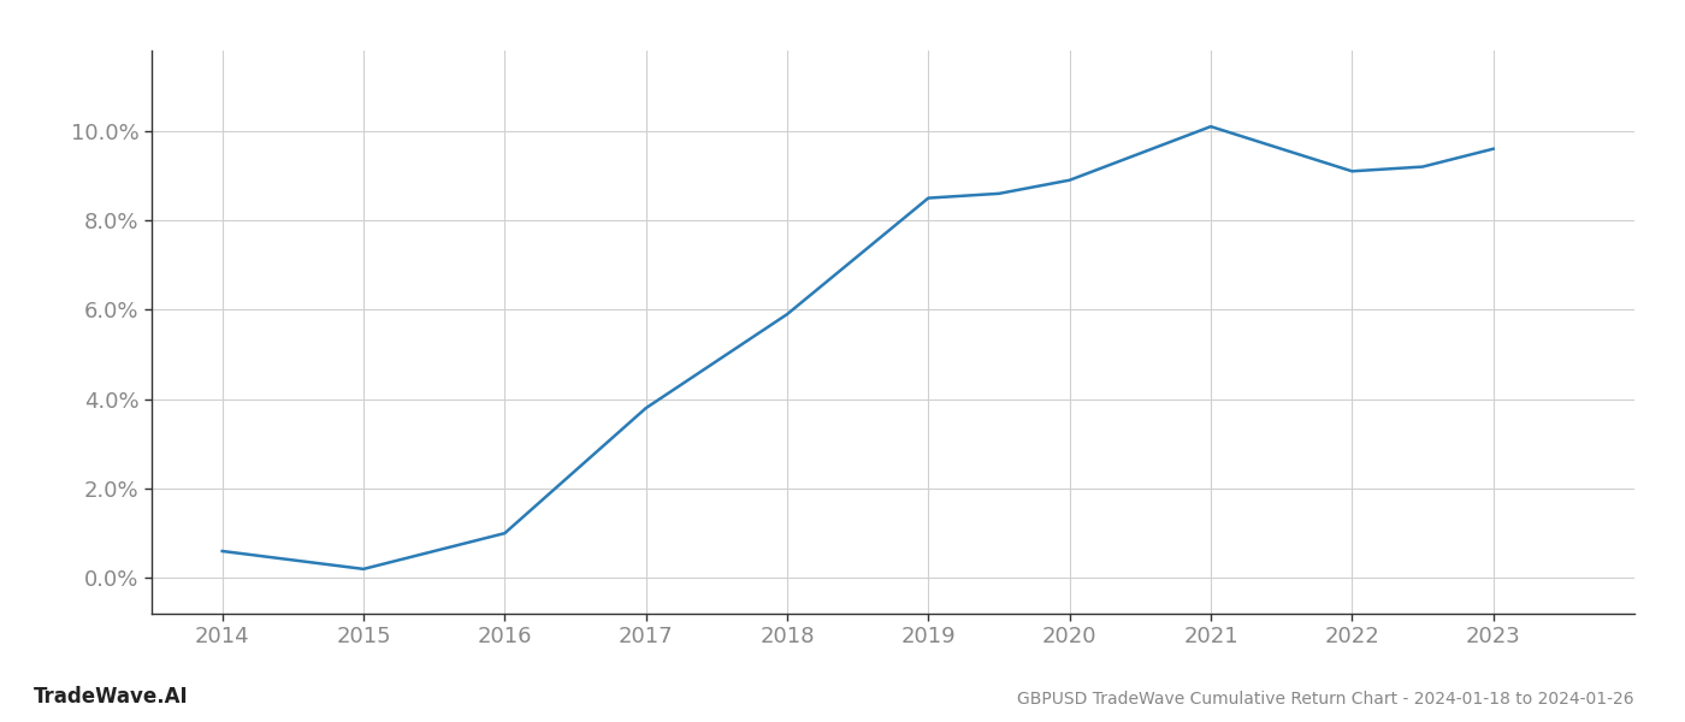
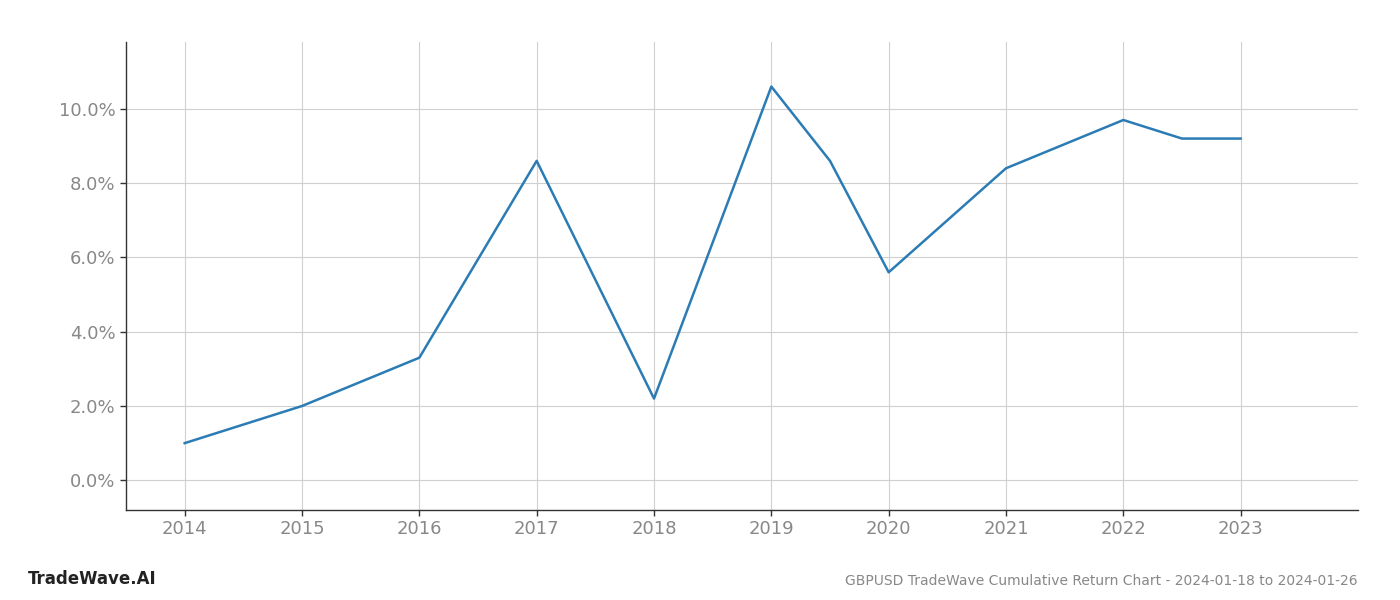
2014: 0.6% -> 1.0%
2015: 0.2% -> 2.0%
2016: 1.0% -> 3.3%
2017: 3.8% -> 8.6%
2018: 5.9% -> 2.2%
2019: 8.5% -> 10.6%
2020: 8.9% -> 5.6%
2021: 10.1% -> 8.4%
2022: 9.1% -> 9.7%
2023: 9.6% -> 9.2%
